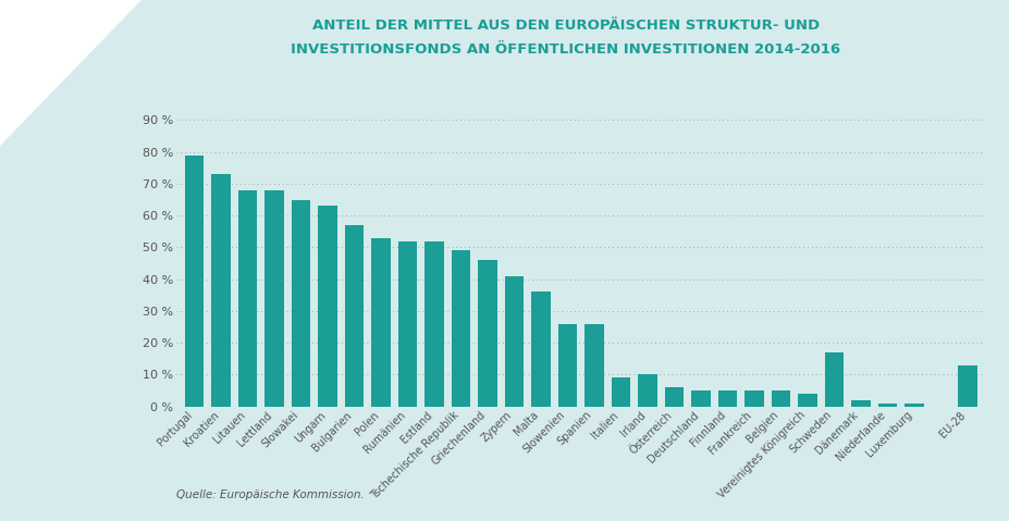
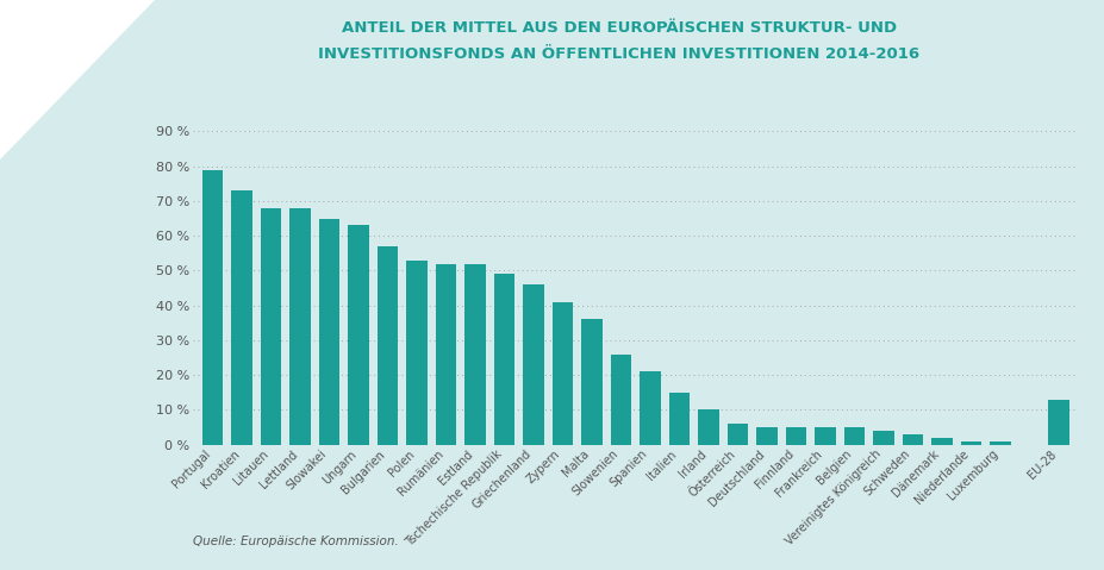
Spanien: 26 % -> 21 %
Italien: 9 % -> 15 %
Schweden: 17 % -> 3 %
